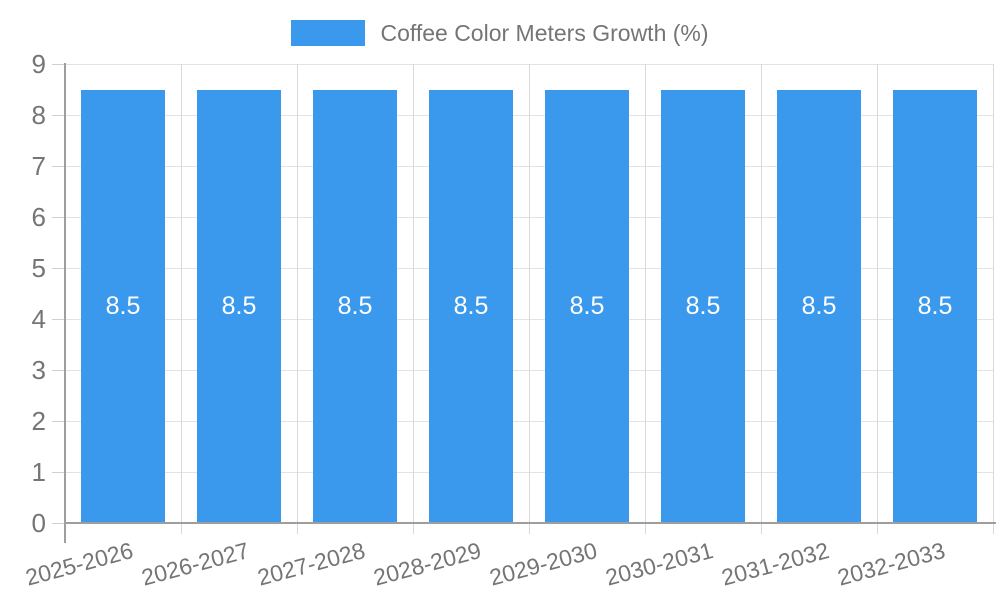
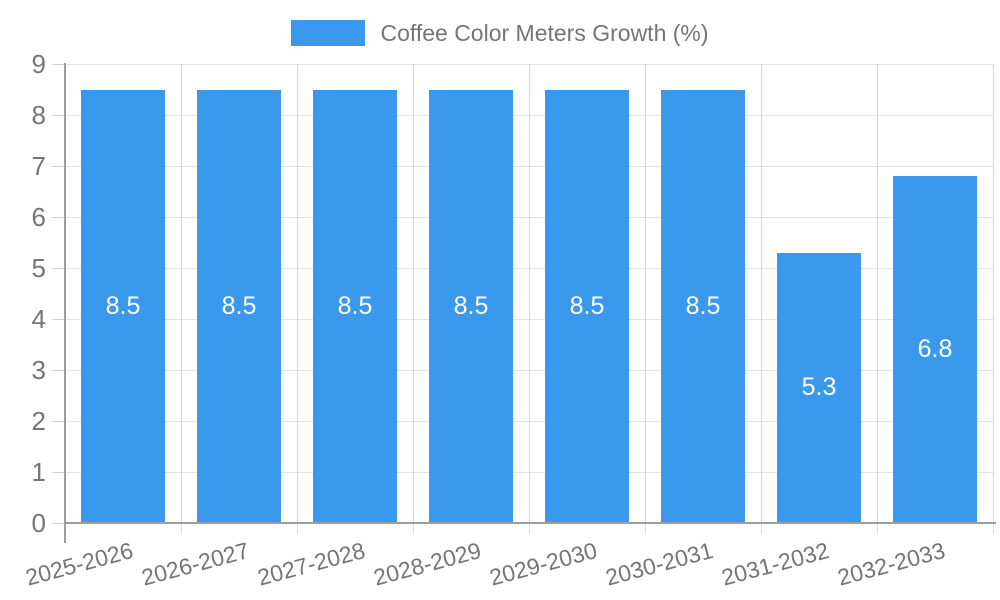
2031-2032: 8.5 -> 5.3
2032-2033: 8.5 -> 6.8
